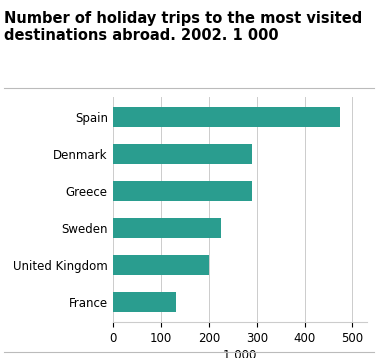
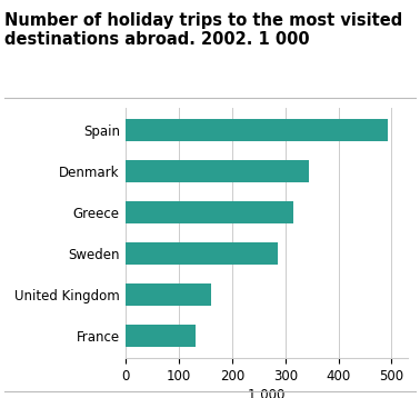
Spain: 475 -> 493
Denmark: 290 -> 345
Greece: 290 -> 315
Sweden: 225 -> 285
United Kingdom: 200 -> 160
